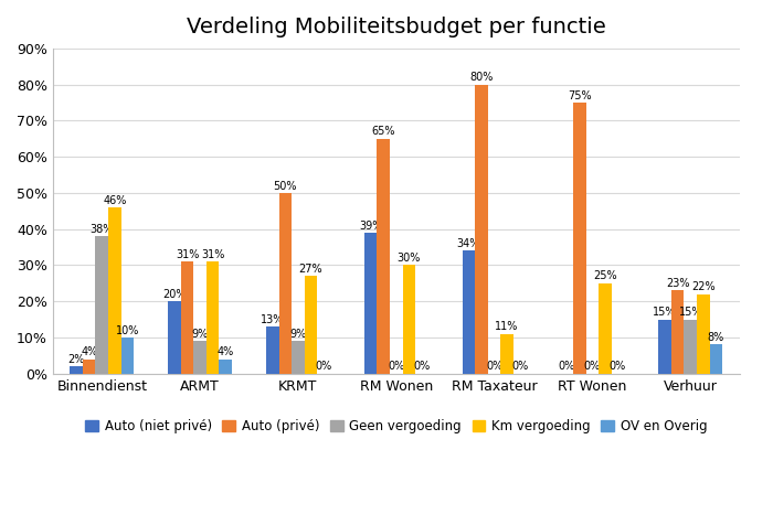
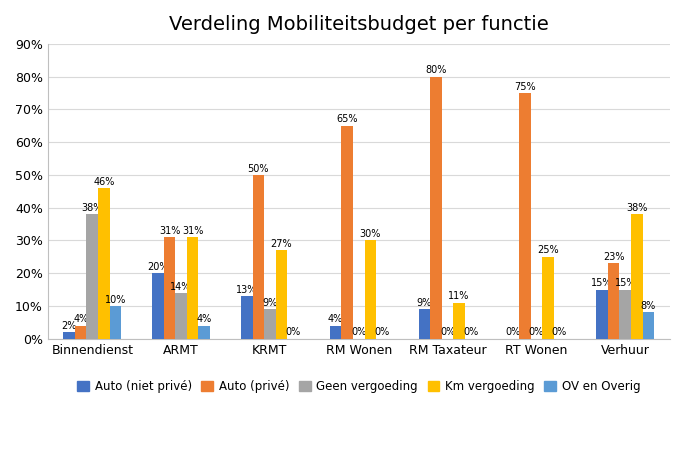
Geen vergoeding/ARMT: 9% -> 14%
Auto (niet privé)/RM Wonen: 39% -> 4%
Auto (niet privé)/RM Taxateur: 34% -> 9%
Km vergoeding/Verhuur: 22% -> 38%
